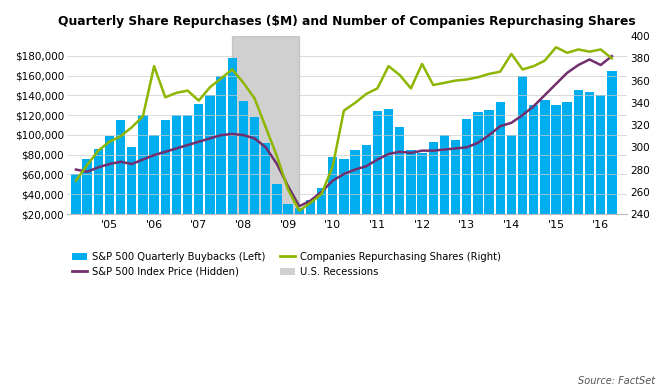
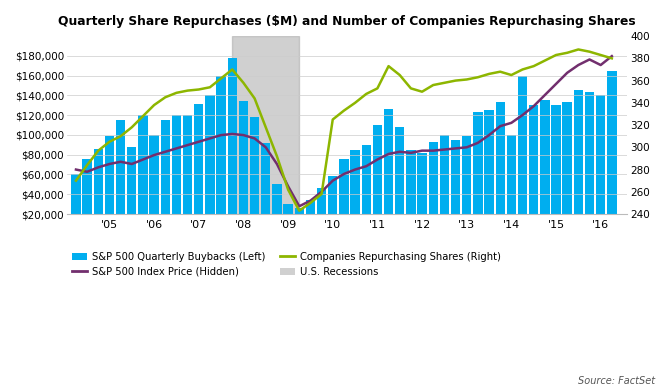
Companies Repurchasing Shares (Right)/'06: 373 -> 338
Companies Repurchasing Shares (Right)/'07: 342 -> 352
S&P 500 Quarterly Buybacks (Left)/'10: $78,000 -> $58,000
Companies Repurchasing Shares (Right)/'10: 283 -> 325
S&P 500 Quarterly Buybacks (Left)/'11: $124,000 -> $110,000
Companies Repurchasing Shares (Right)/'12: 375 -> 350
S&P 500 Quarterly Buybacks (Left)/'13: $116,000 -> $99,000
Companies Repurchasing Shares (Right)/'14: 384 -> 365
Companies Repurchasing Shares (Right)/'15: 390 -> 383
Companies Repurchasing Shares (Right)/'16: 388 -> 383
